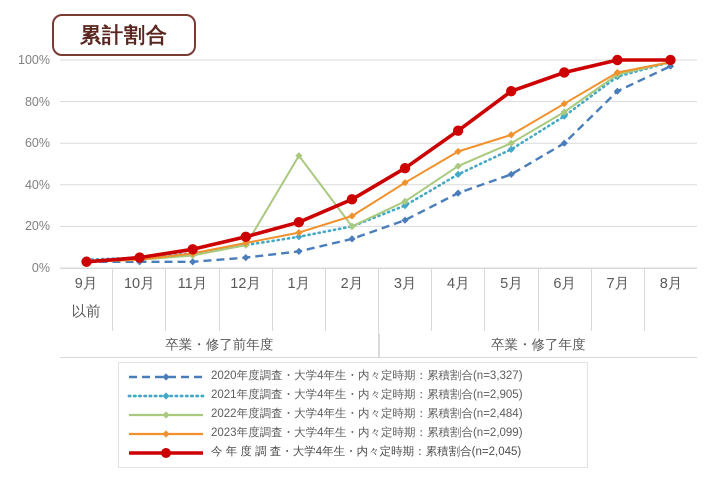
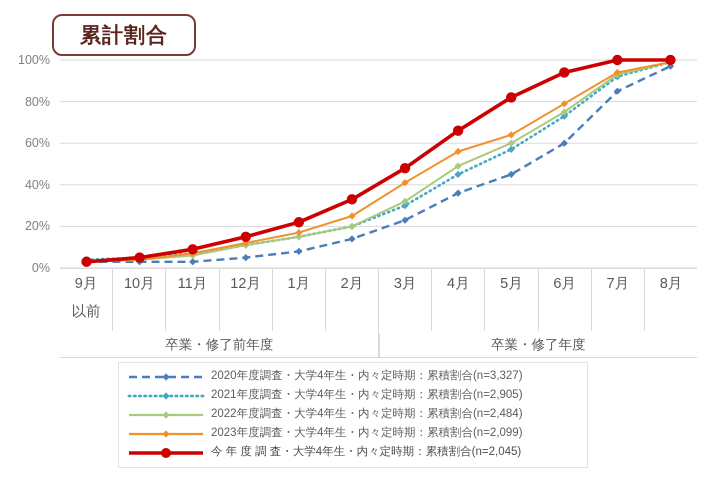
2022年度調査・大学4年生・内々定時期：累積割合(n=2,484)/1月: 54% -> 15%
今 年 度 調 査・大学4年生・内々定時期：累積割合(n=2,045)/5月: 85% -> 82%
